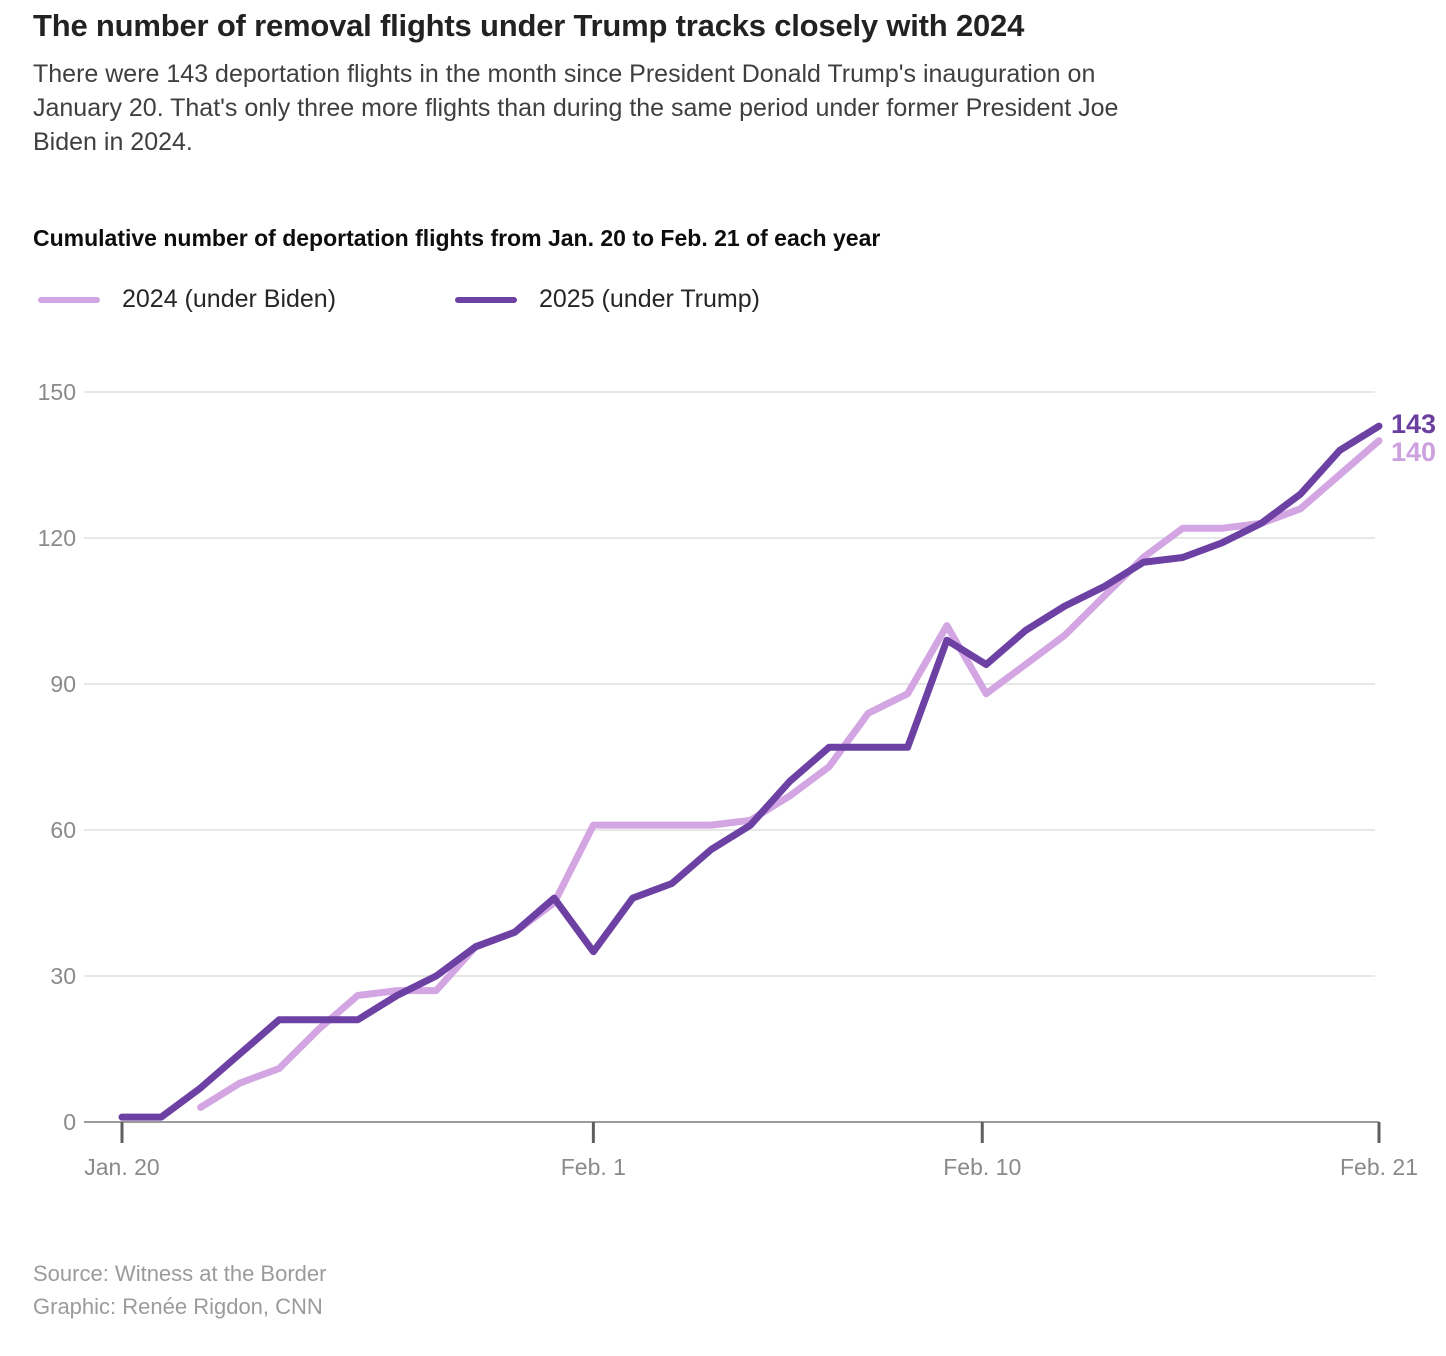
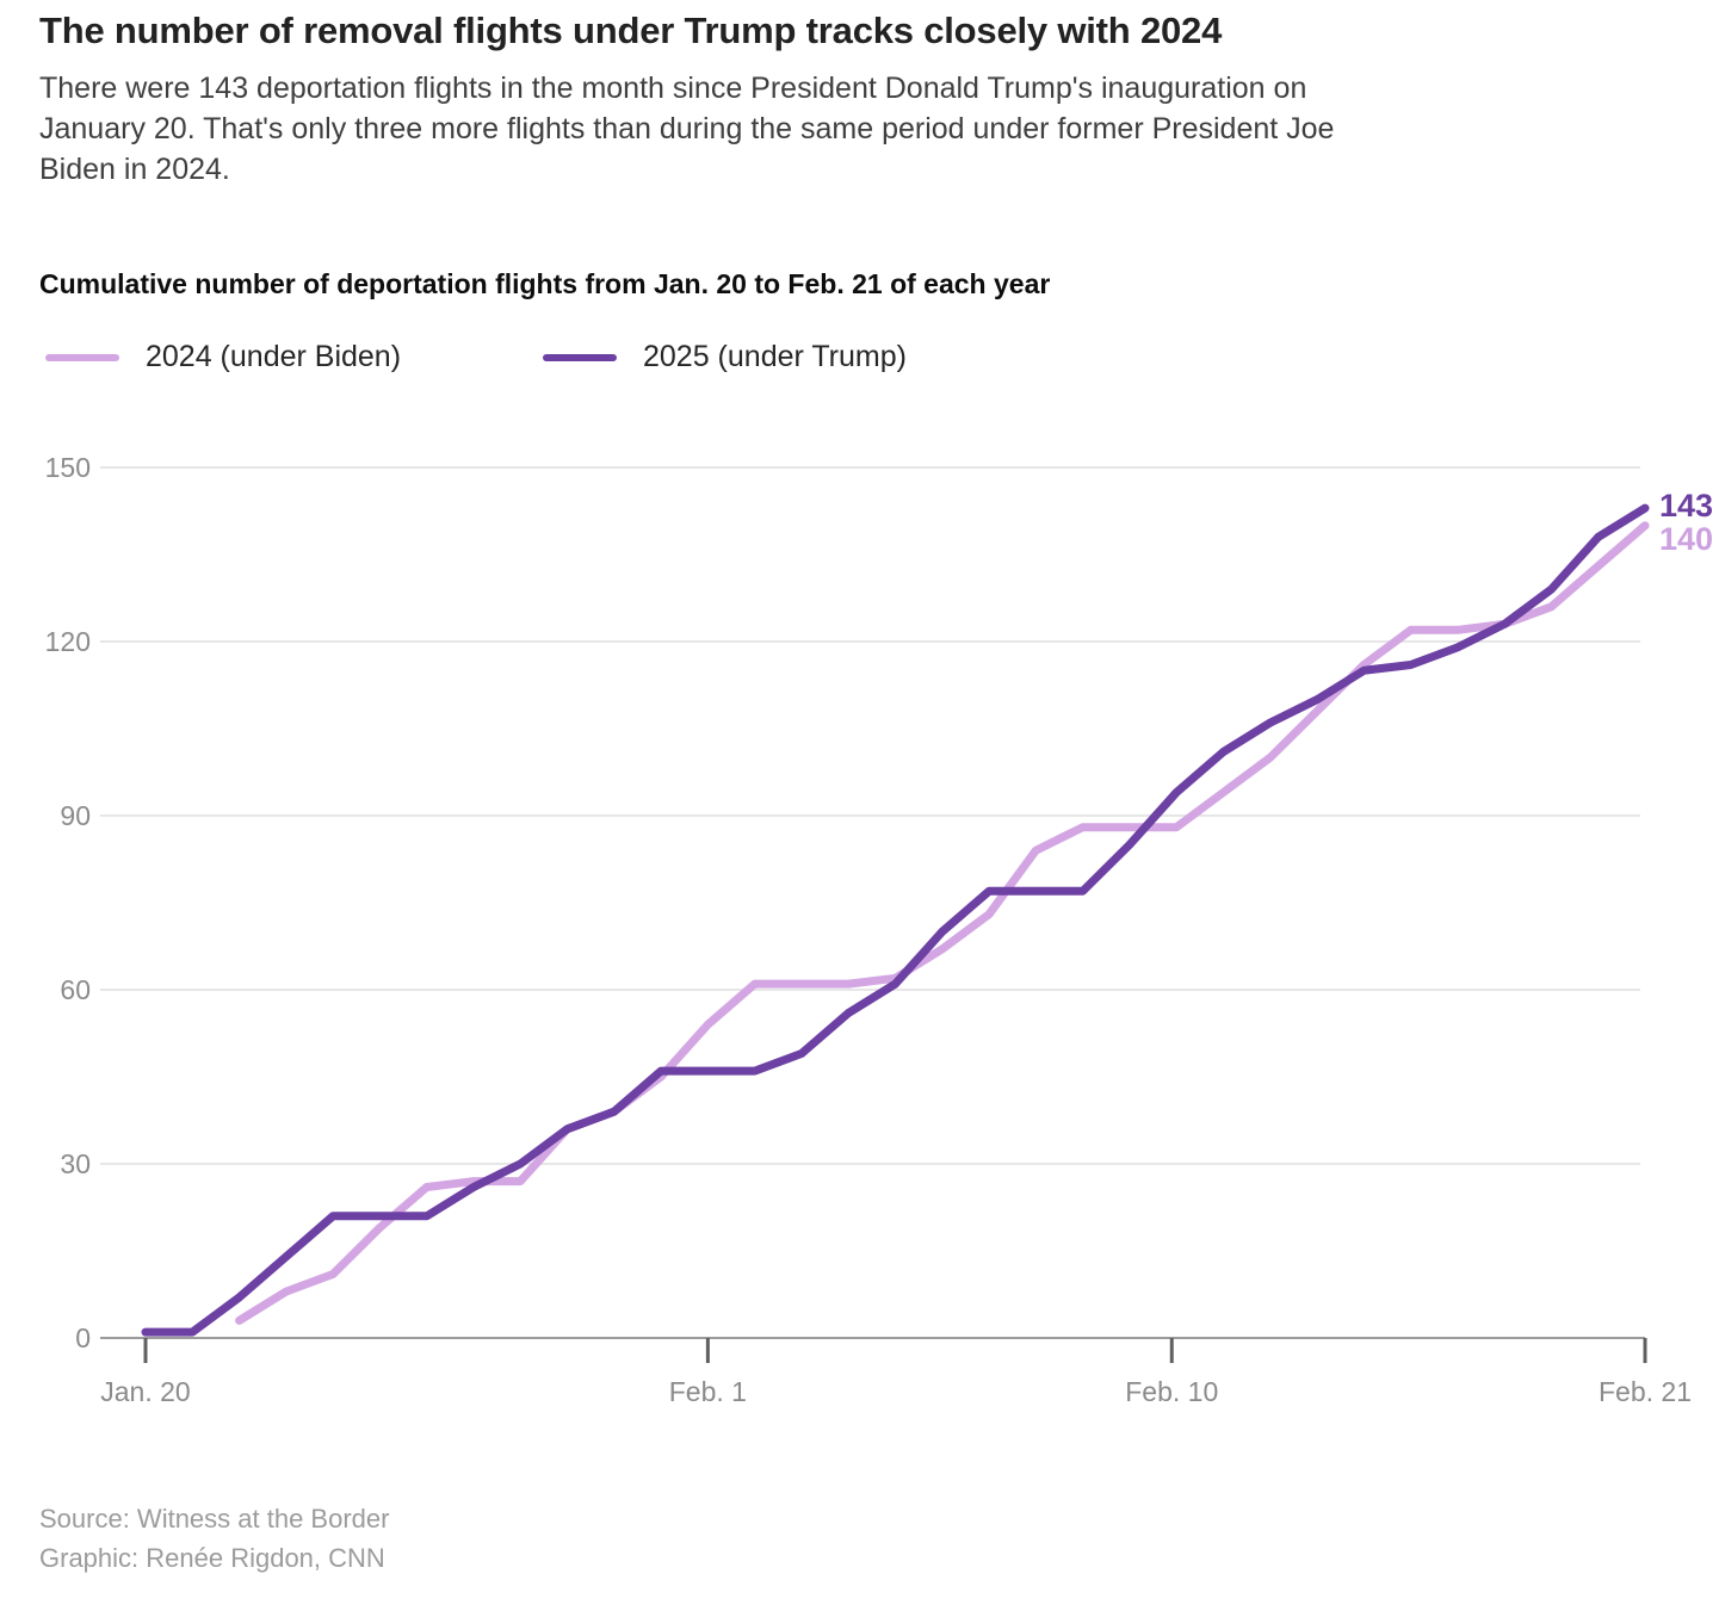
2024 (under Biden)/Feb. 1: 61 -> 54
2025 (under Trump)/Feb. 1: 35 -> 46
2024 (under Biden)/Feb. 10: 102 -> 88
2025 (under Trump)/Feb. 10: 99 -> 85
